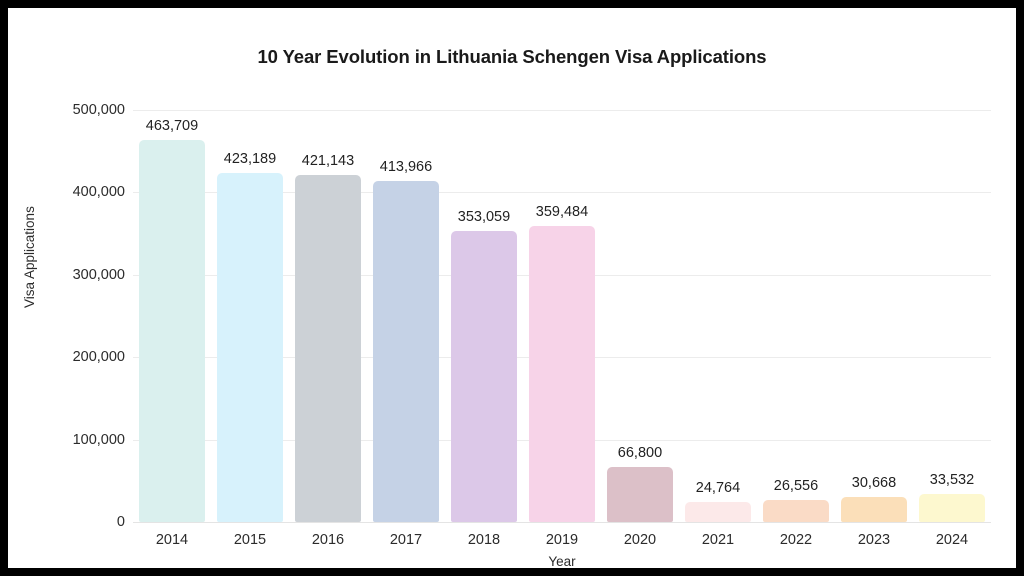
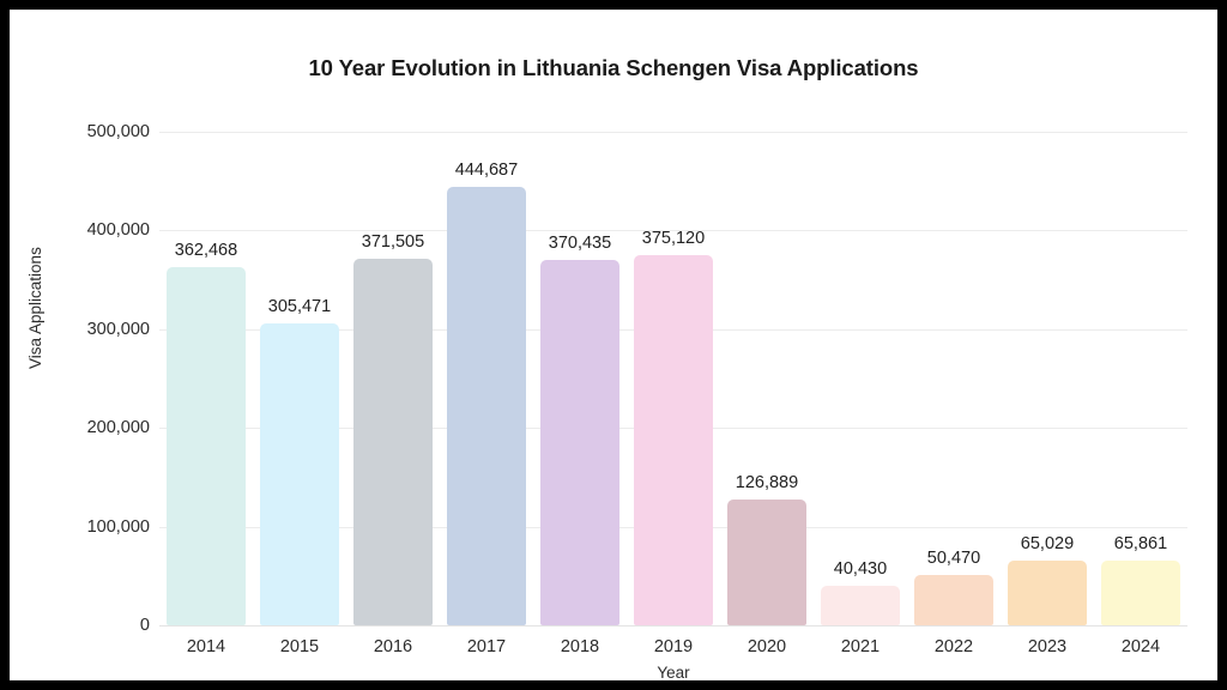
2014: 463,709 -> 362,468
2015: 423,189 -> 305,471
2016: 421,143 -> 371,505
2017: 413,966 -> 444,687
2018: 353,059 -> 370,435
2019: 359,484 -> 375,120
2020: 66,800 -> 126,889
2021: 24,764 -> 40,430
2022: 26,556 -> 50,470
2023: 30,668 -> 65,029
2024: 33,532 -> 65,861
